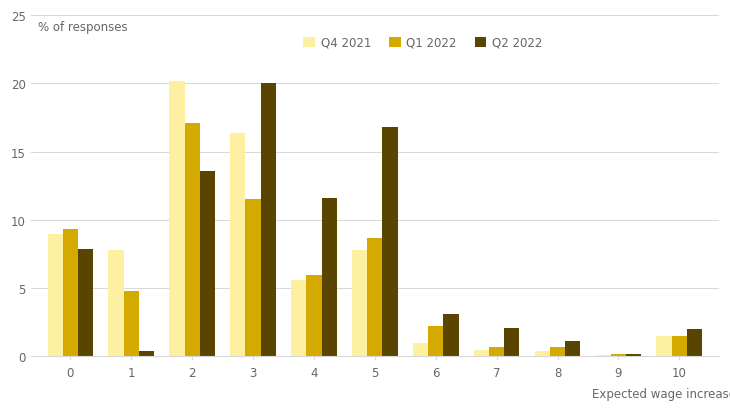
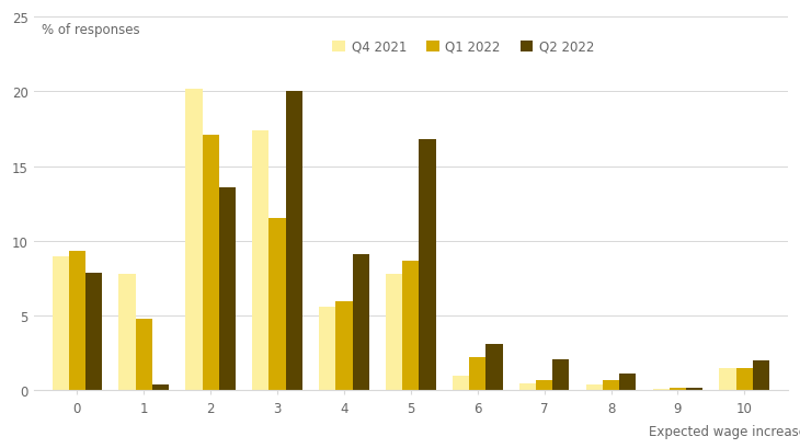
Q4 2021/3: 16.4 -> 17.4
Q2 2022/4: 11.6 -> 9.1
